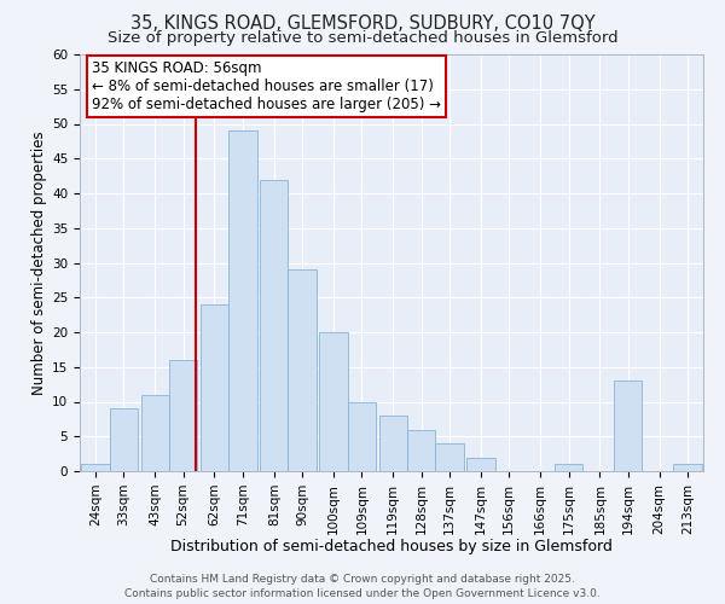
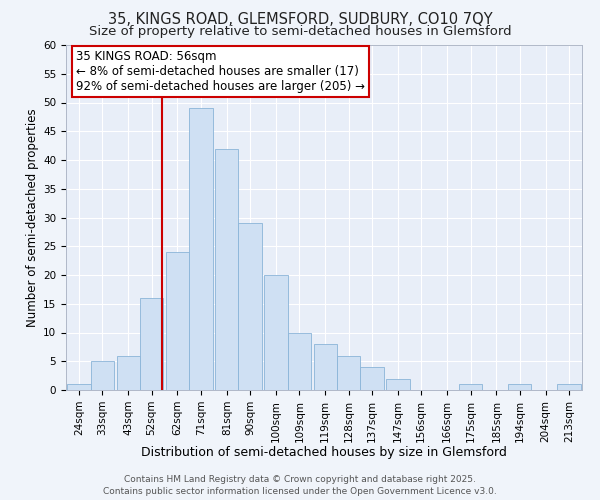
33sqm: 9 -> 5
43sqm: 11 -> 6
194sqm: 13 -> 1
